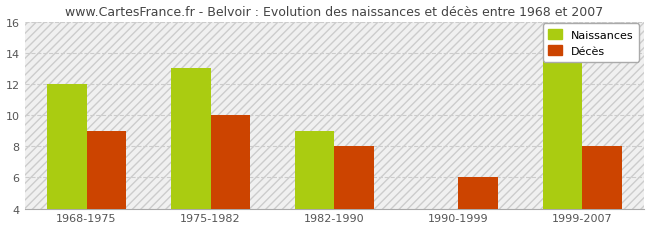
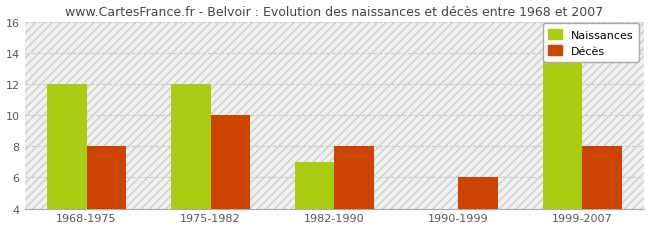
Décès/1968-1975: 9 -> 8
Naissances/1975-1982: 13 -> 12
Naissances/1982-1990: 9 -> 7
